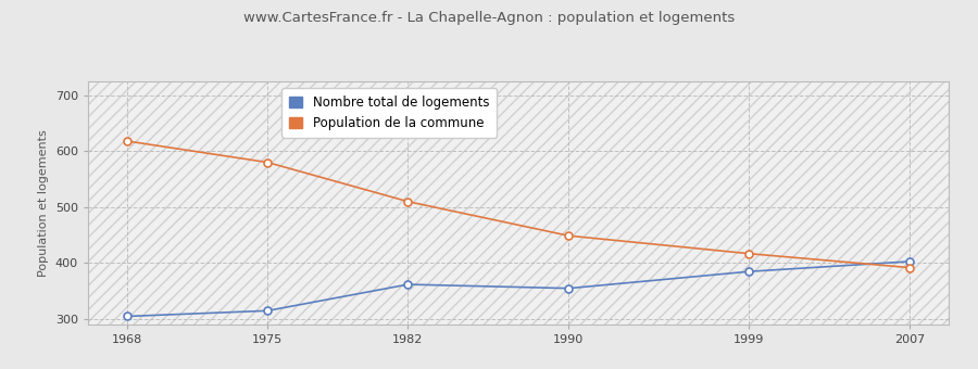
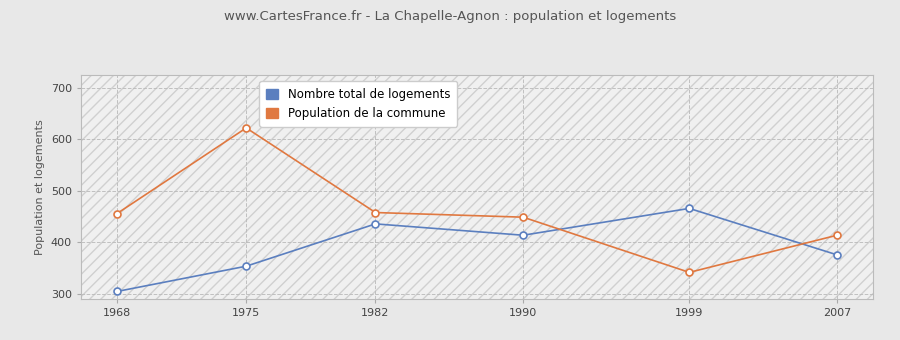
Population de la commune/1968: 618 -> 456
Nombre total de logements/1975: 315 -> 354
Population de la commune/1975: 580 -> 622
Nombre total de logements/1982: 362 -> 436
Population de la commune/1982: 510 -> 458
Nombre total de logements/1990: 355 -> 414
Nombre total de logements/1999: 385 -> 466
Population de la commune/1999: 417 -> 342
Nombre total de logements/2007: 403 -> 376
Population de la commune/2007: 392 -> 414
